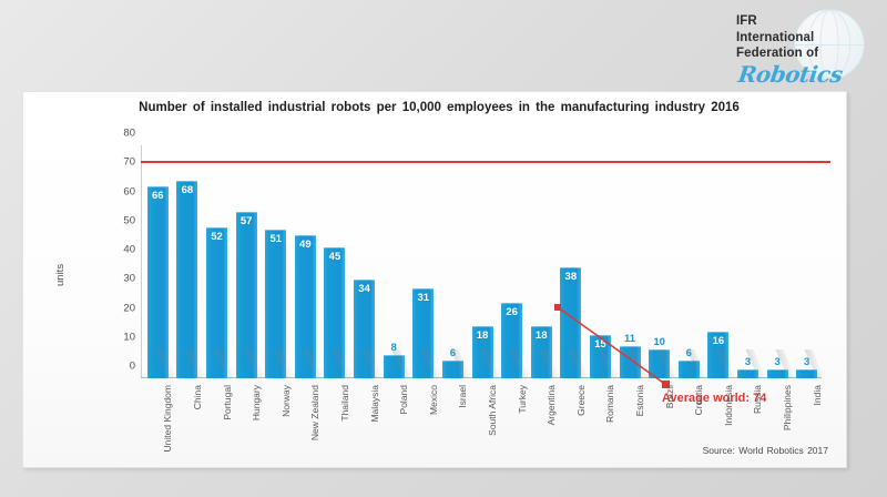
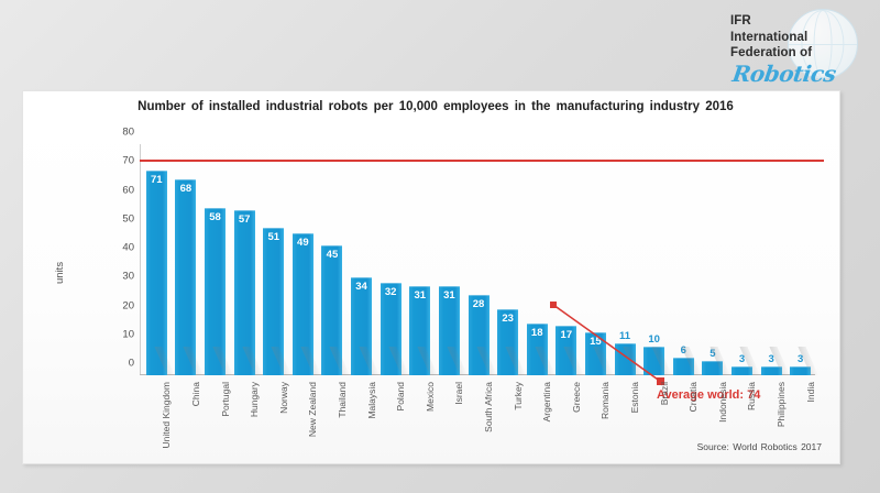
United Kingdom: 66 -> 71
Portugal: 52 -> 58
Poland: 8 -> 32
Israel: 6 -> 31
South Africa: 18 -> 28
Turkey: 26 -> 23
Greece: 38 -> 17
Indonesia: 16 -> 5
